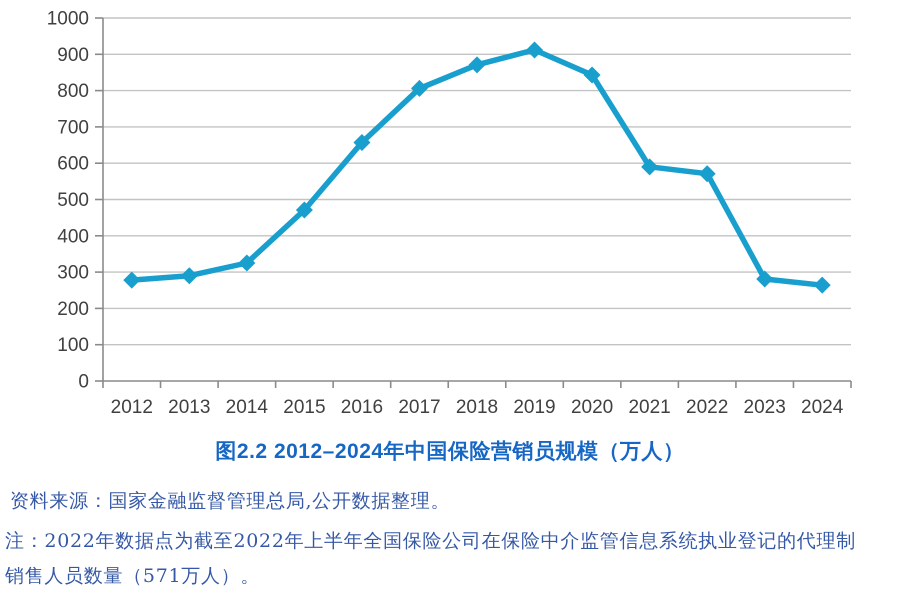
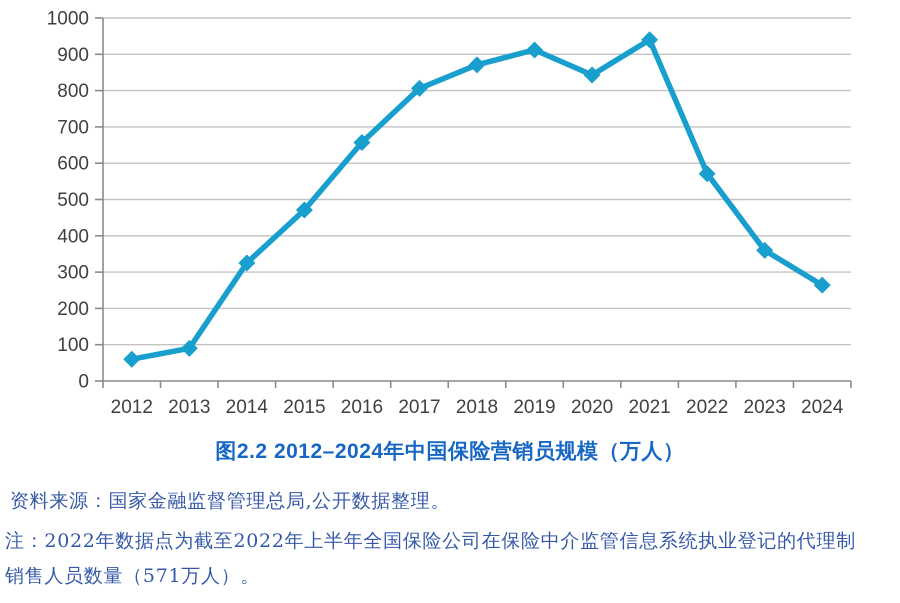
2012: 280 -> 60
2013: 290 -> 90
2021: 590 -> 940
2023: 280 -> 360
